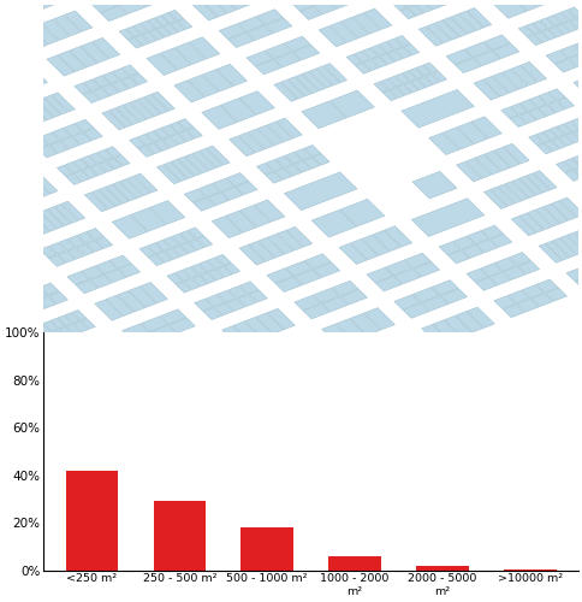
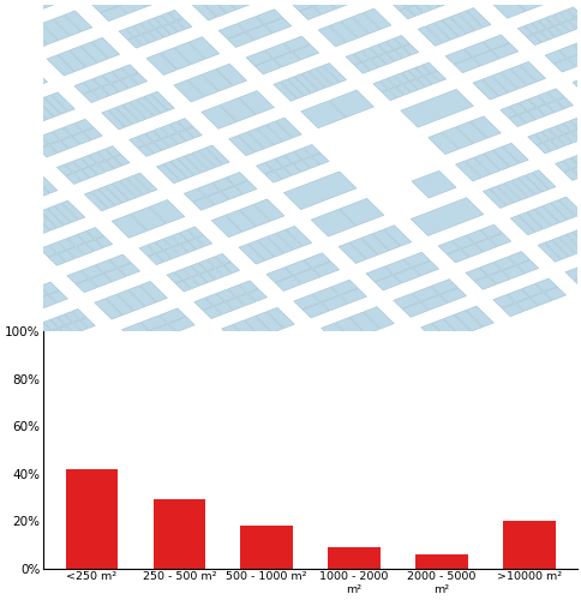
1000 - 2000 m²: 6% -> 9%
2000 - 5000 m²: 2% -> 6%
>10000 m²: 0% -> 20%
